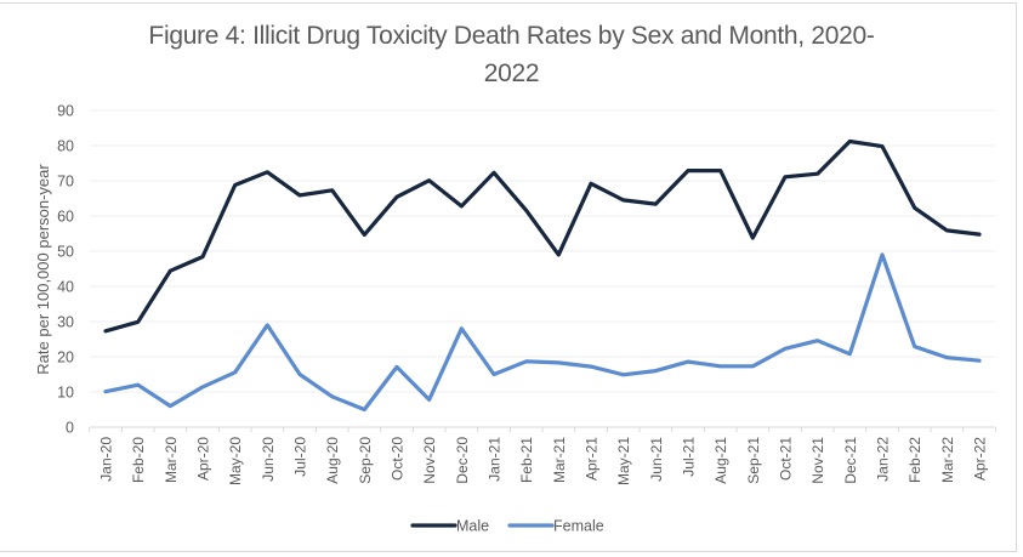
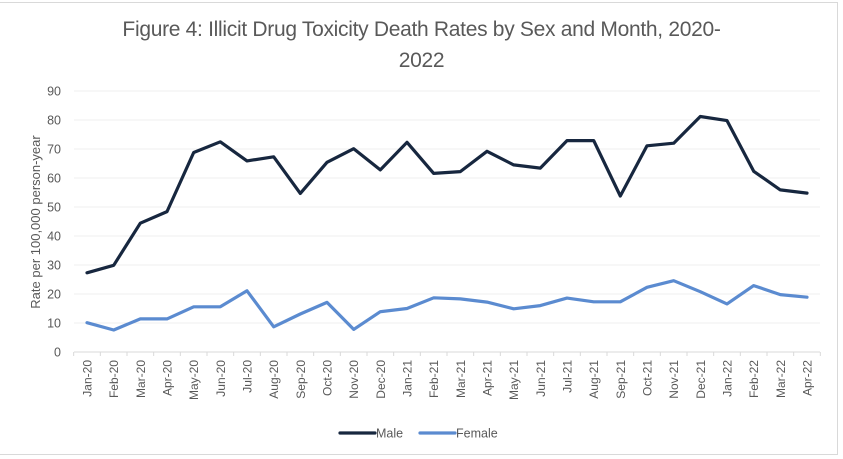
Female/Feb-20: 12 -> 8
Female/Mar-20: 6 -> 11
Female/Jun-20: 29 -> 16
Female/Jul-20: 15 -> 21
Female/Sep-20: 5 -> 13
Female/Dec-20: 28 -> 14
Male/Mar-21: 49 -> 62
Female/Jan-22: 49 -> 17
